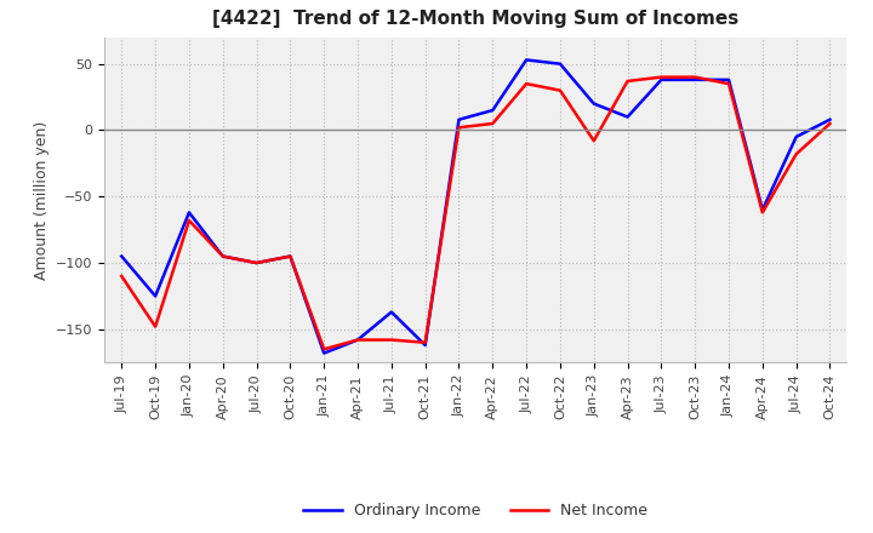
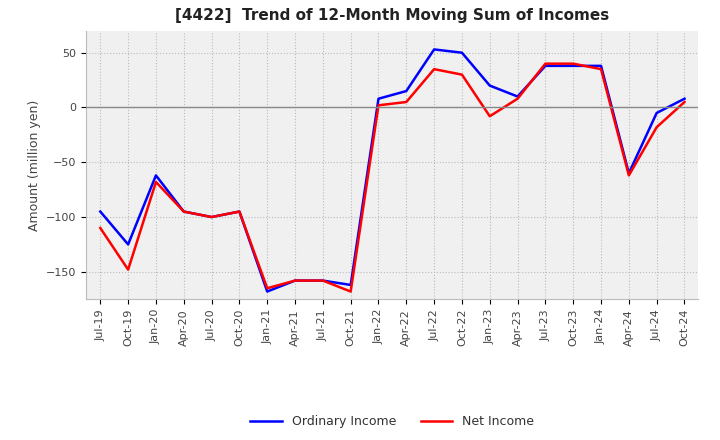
Ordinary Income/Jul-21: -137 -> -158
Net Income/Oct-21: -160 -> -168
Net Income/Apr-23: 37 -> 8
